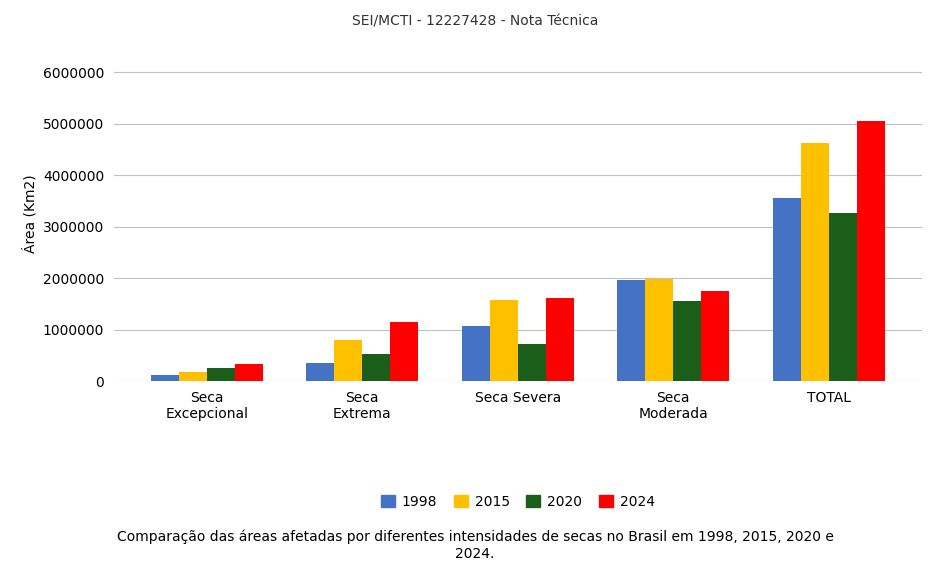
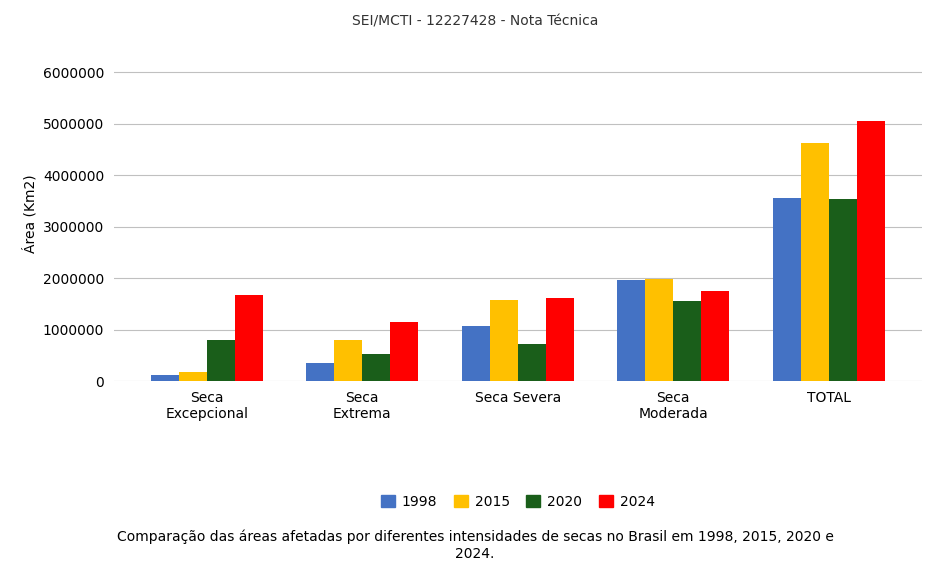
2020/Seca Excepcional: 270000 -> 800000
2024/Seca Excepcional: 330000 -> 1680000
2020/TOTAL: 3270000 -> 3540000
